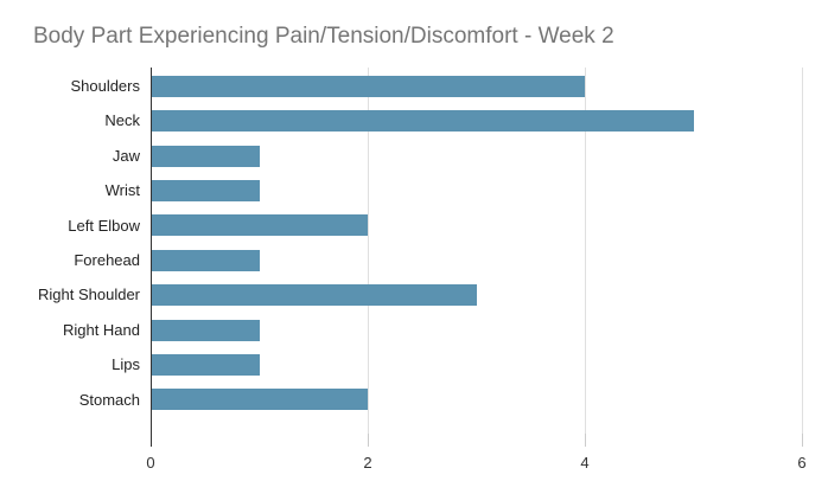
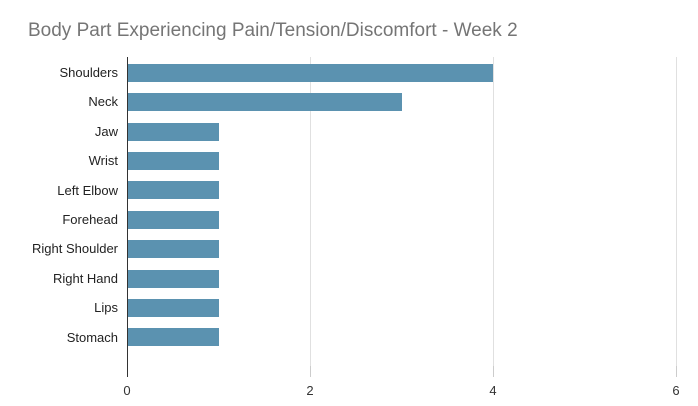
Neck: 5 -> 3
Left Elbow: 2 -> 1
Right Shoulder: 3 -> 1
Stomach: 2 -> 1
